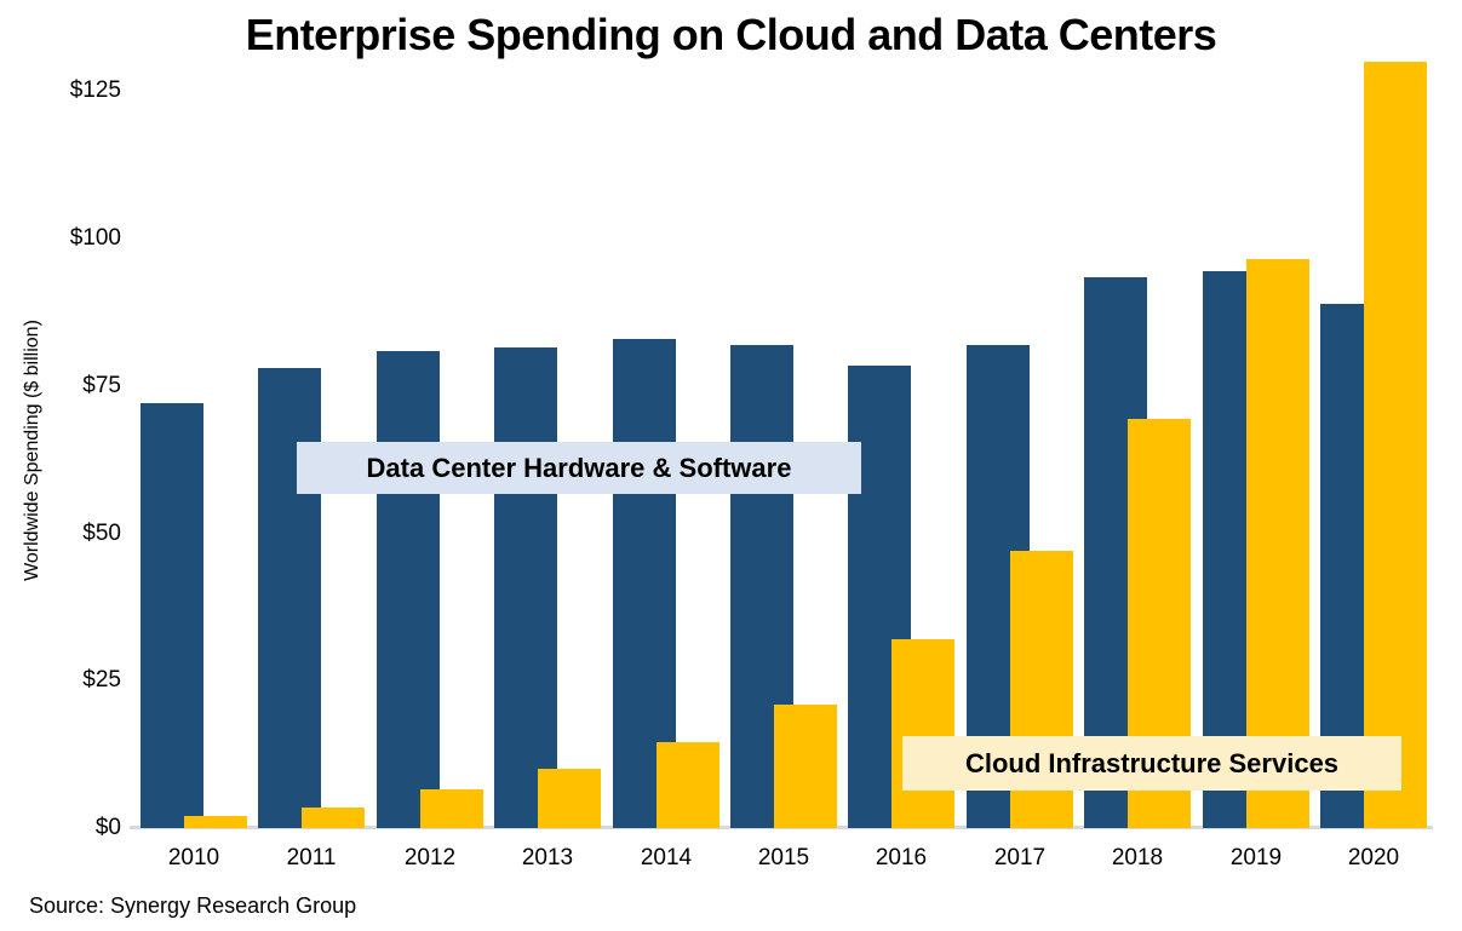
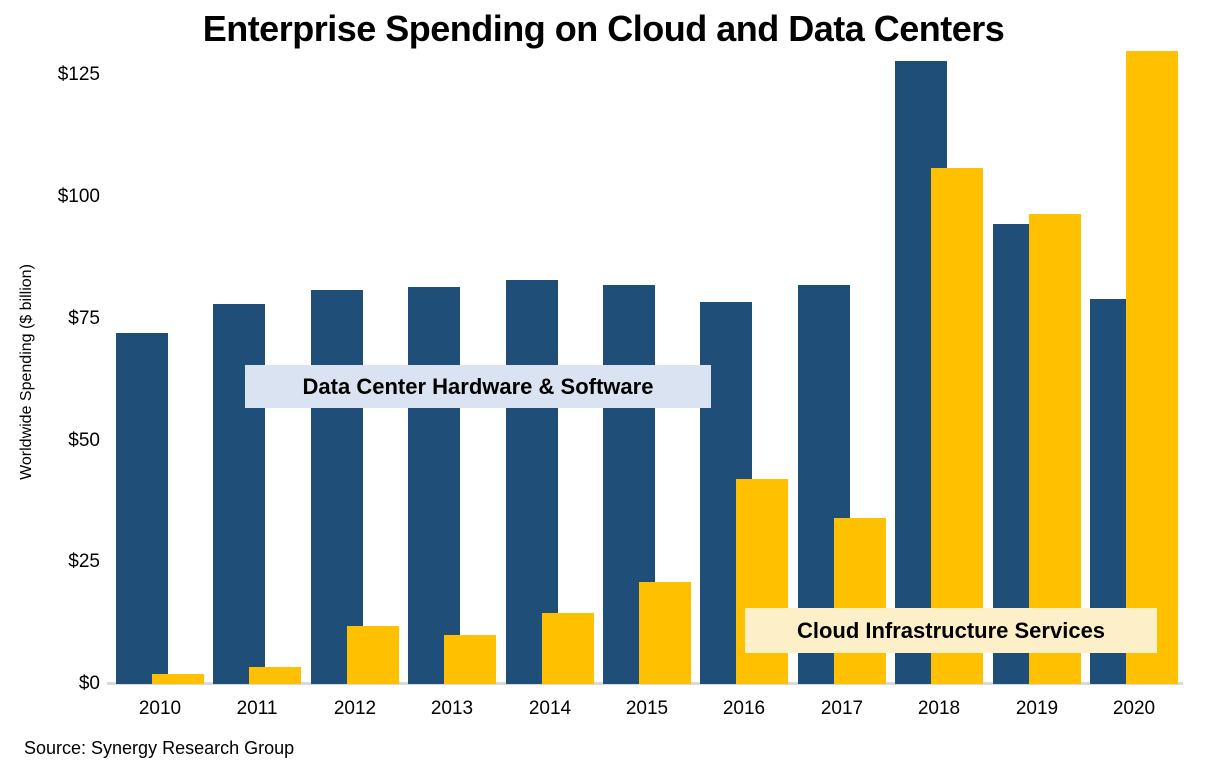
Cloud Infrastructure Services/2012: $6 -> $12
Cloud Infrastructure Services/2016: $32 -> $42
Cloud Infrastructure Services/2017: $47 -> $34
Data Center Hardware & Software/2018: $94 -> $128
Cloud Infrastructure Services/2018: $70 -> $106
Data Center Hardware & Software/2020: $89 -> $79
